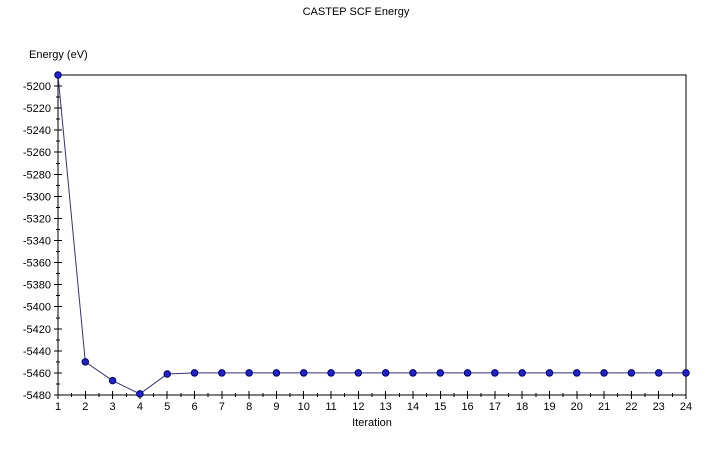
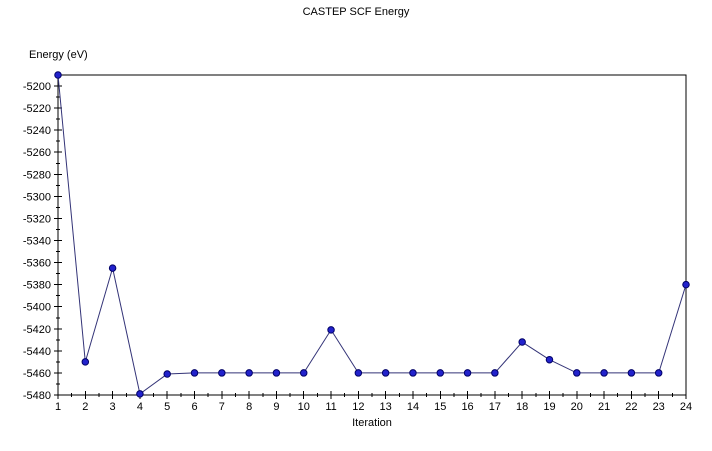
3: -5467 -> -5365
11: -5460 -> -5421
18: -5460 -> -5432
19: -5460 -> -5448
24: -5460 -> -5380
